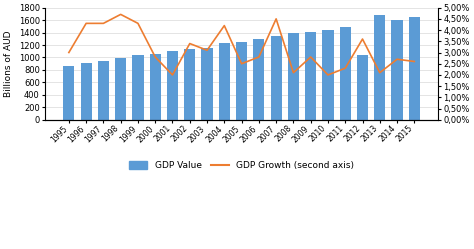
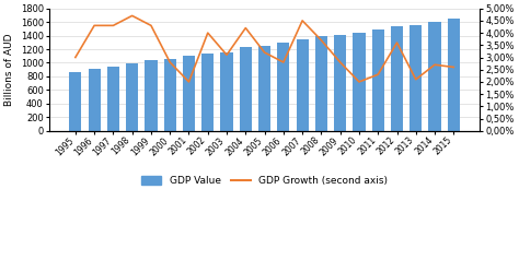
GDP Growth (second axis)/2002: 3,4% -> 4,0%
GDP Growth (second axis)/2005: 2,5% -> 3,2%
GDP Growth (second axis)/2008: 2,1% -> 3,7%
GDP Value/2012: 1040 -> 1540
GDP Value/2013: 1680 -> 1560
